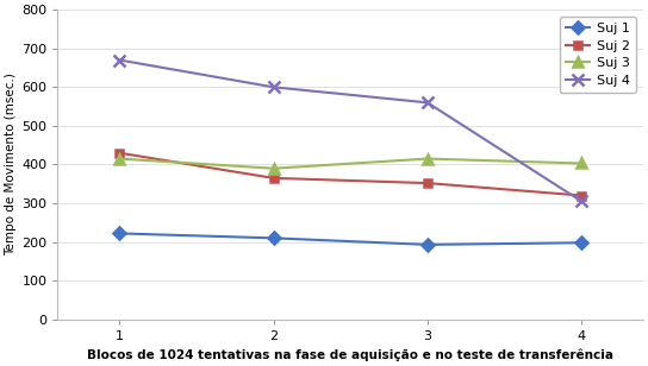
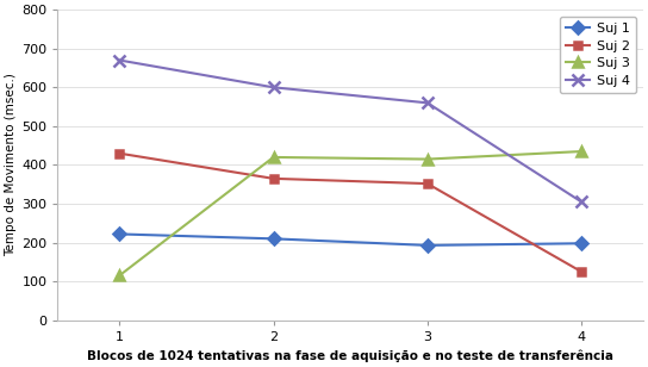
Suj 3/1: 415 -> 115
Suj 3/2: 390 -> 420
Suj 2/4: 320 -> 125
Suj 3/4: 403 -> 435
